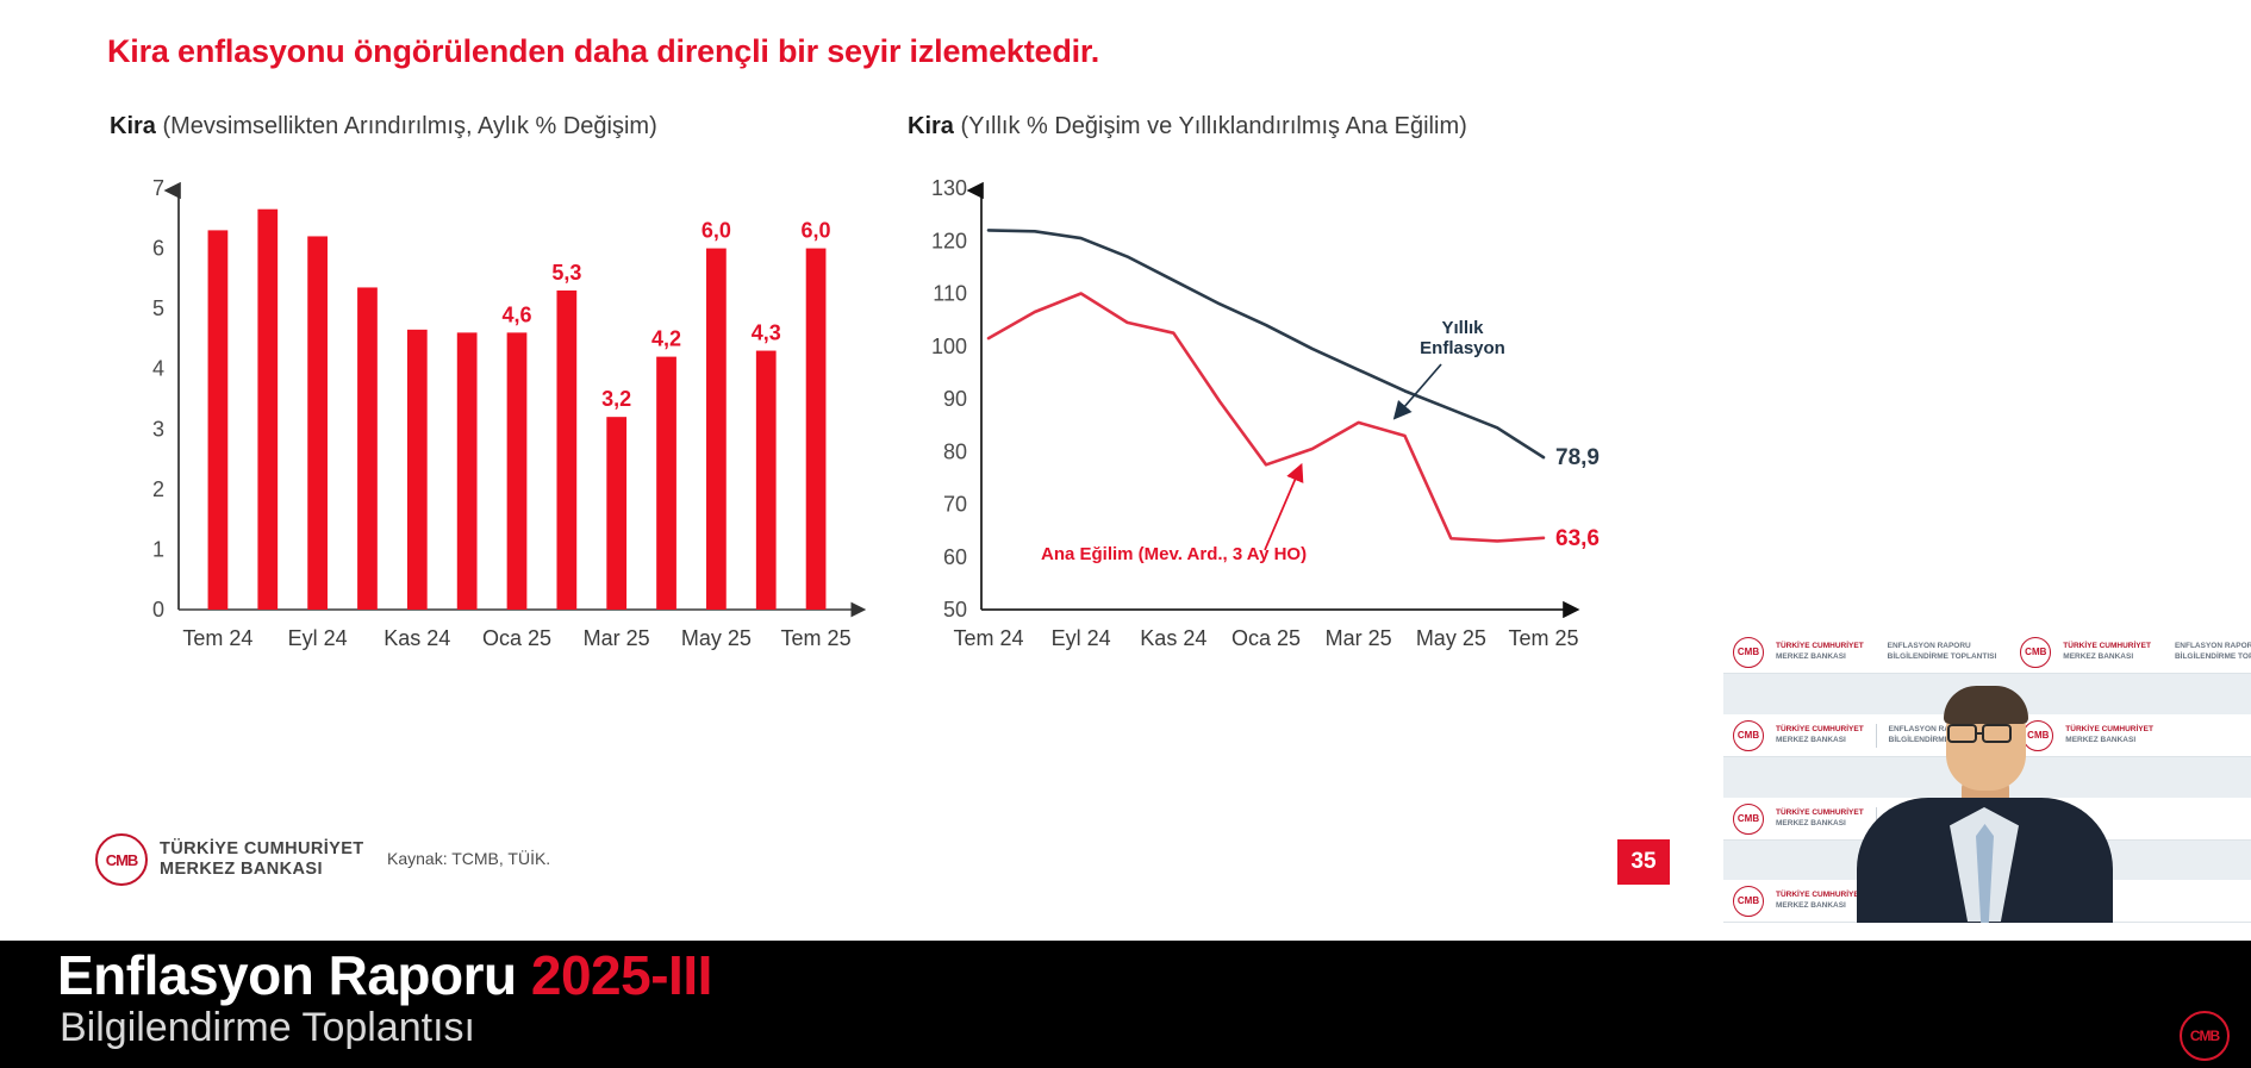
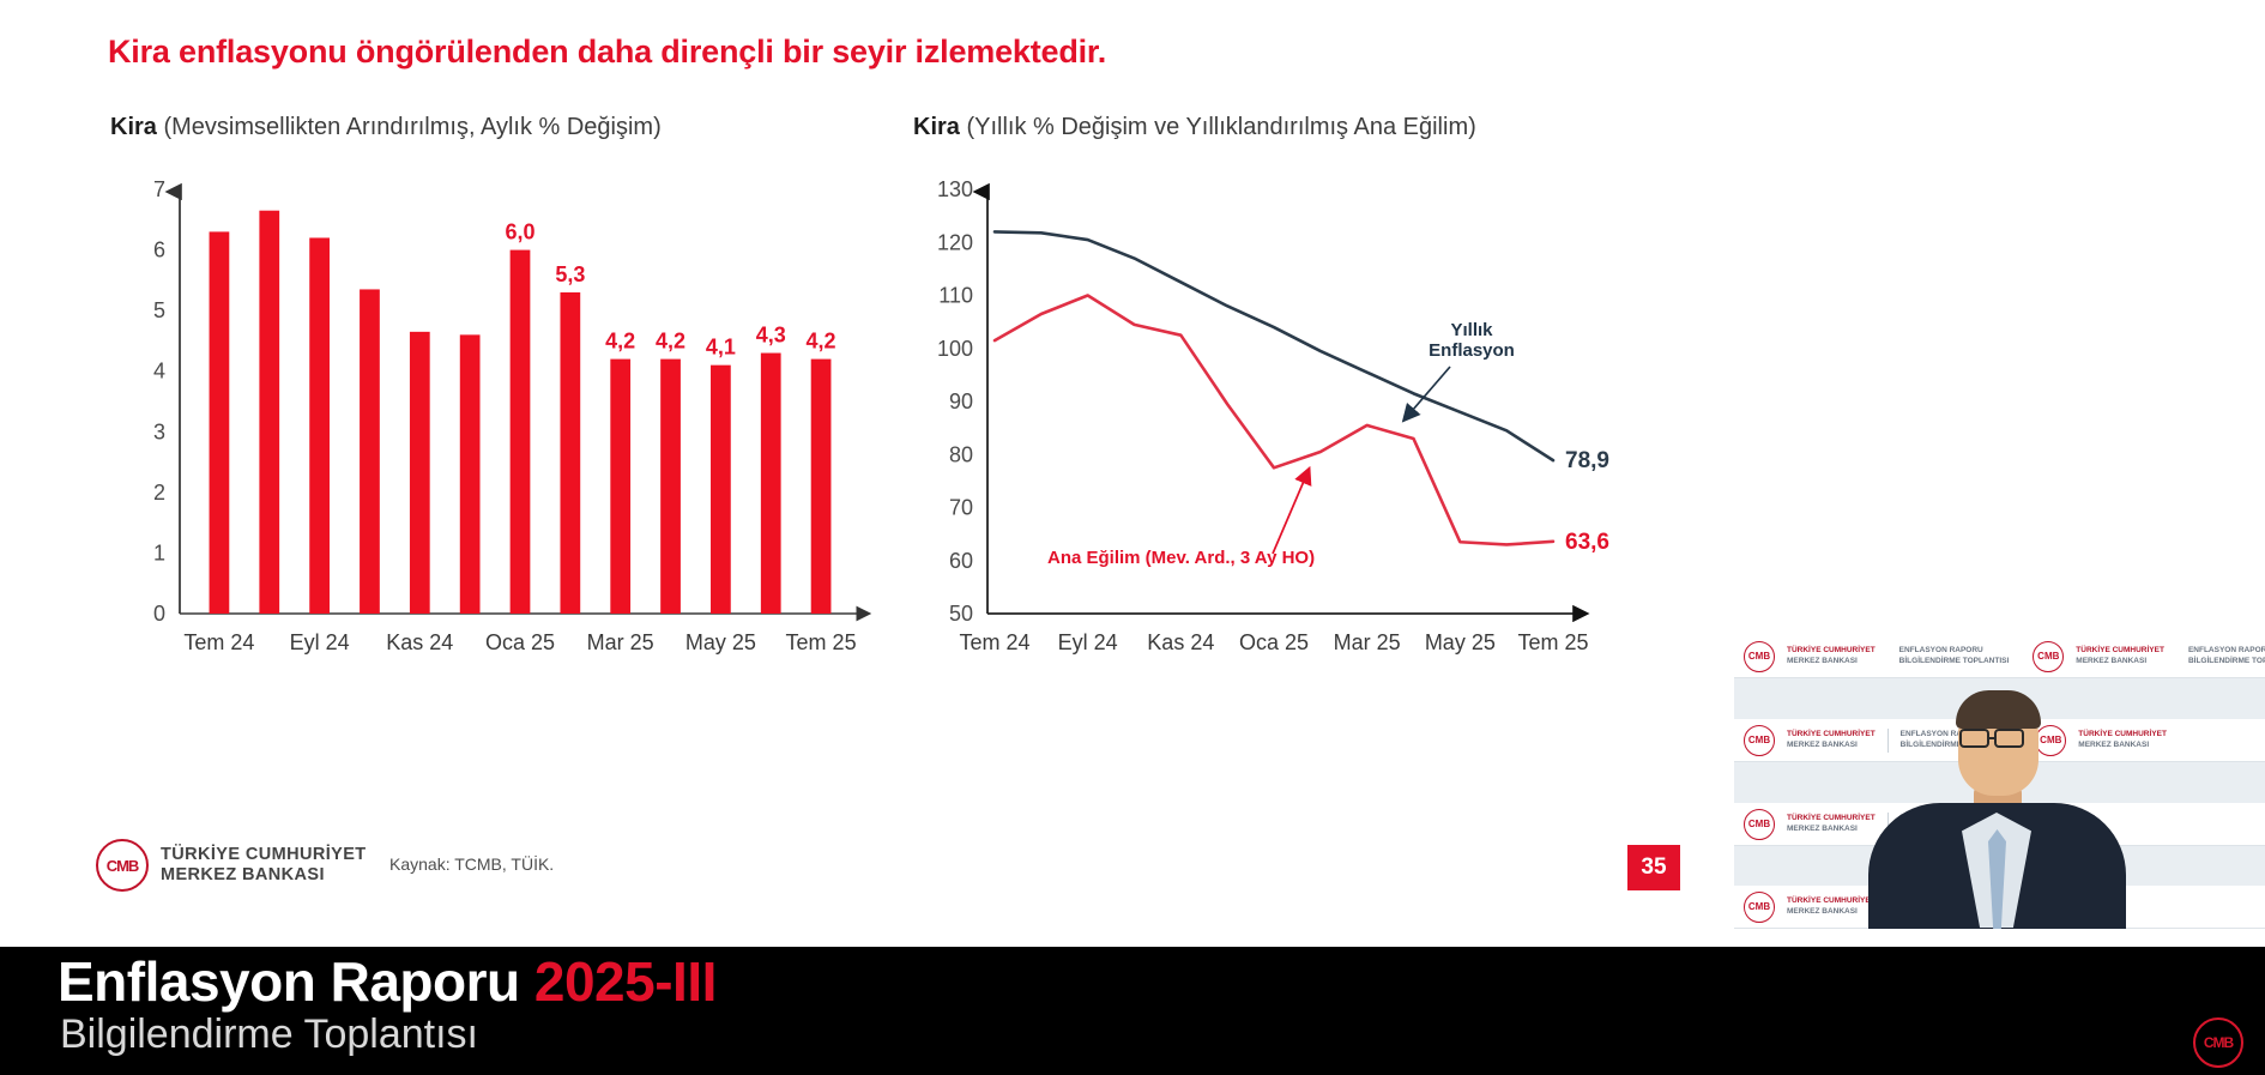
Kira (Mevsimsellikten Arındırılmış, Aylık % Değişim)/Oca 25: 4,6 -> 6,0
Kira (Mevsimsellikten Arındırılmış, Aylık % Değişim)/Mar 25: 3,2 -> 4,2
Kira (Mevsimsellikten Arındırılmış, Aylık % Değişim)/May 25: 6,0 -> 4,1
Kira (Mevsimsellikten Arındırılmış, Aylık % Değişim)/Tem 25: 6,0 -> 4,2
